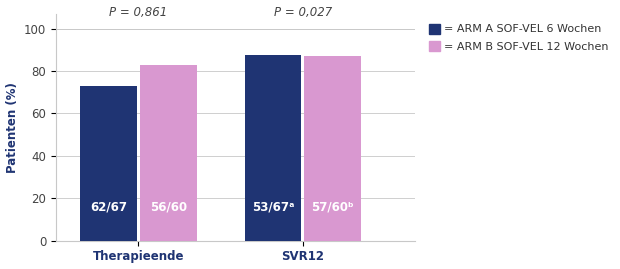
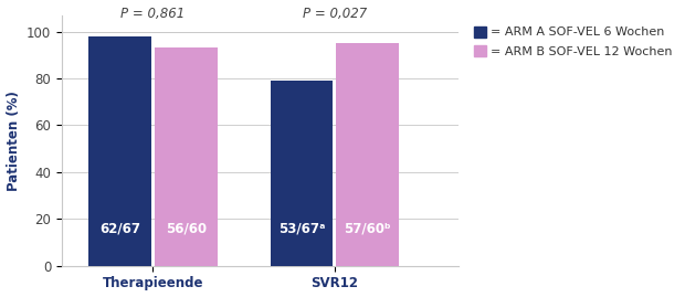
= ARM A SOF-VEL 6 Wochen/Therapieende: 73.0 -> 97.7
= ARM B SOF-VEL 12 Wochen/Therapieende: 83.0 -> 93.3
= ARM A SOF-VEL 6 Wochen/SVR12: 87.5 -> 79.1
= ARM B SOF-VEL 12 Wochen/SVR12: 87.0 -> 95.0
